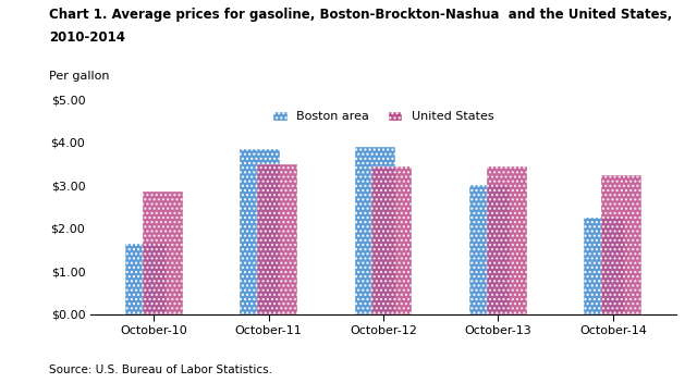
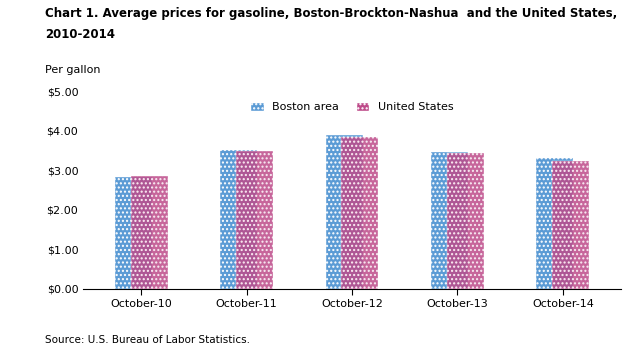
Boston area/October-10: $1.65 -> $2.83
Boston area/October-11: $3.85 -> $3.52
United States/October-12: $3.45 -> $3.84
Boston area/October-13: $3.00 -> $3.46
Boston area/October-14: $2.25 -> $3.31
